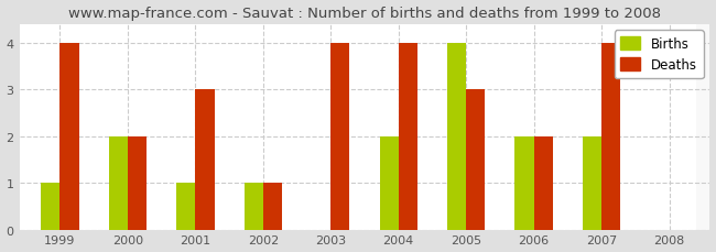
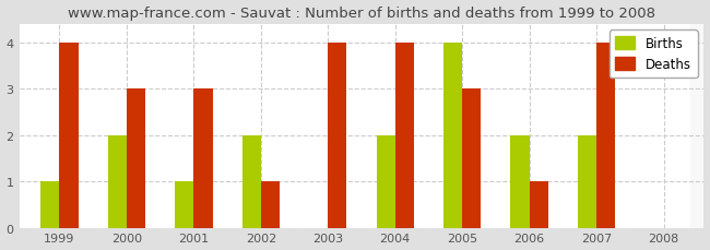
Deaths/2000: 2 -> 3
Births/2002: 1 -> 2
Deaths/2006: 2 -> 1
